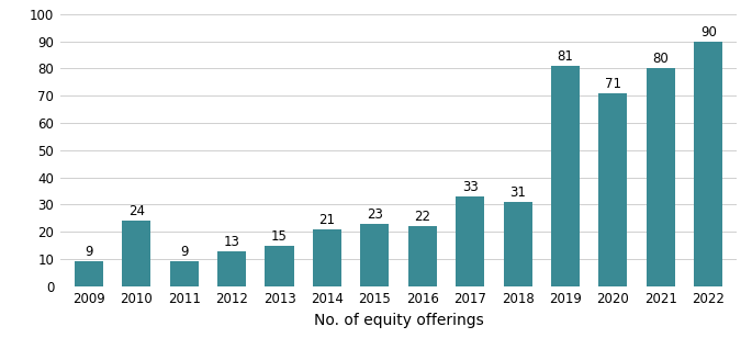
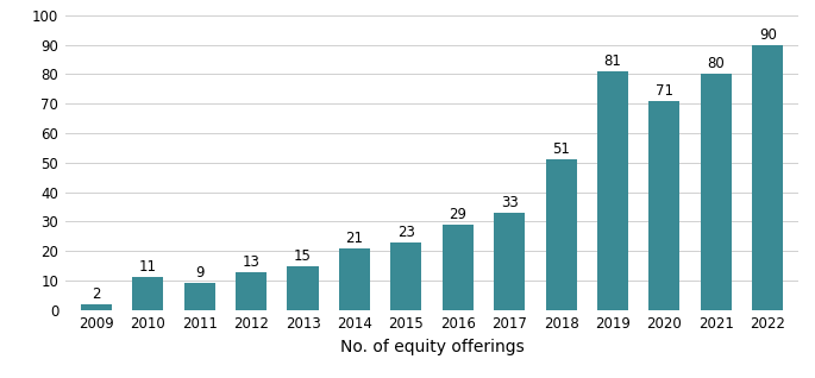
2009: 9 -> 2
2010: 24 -> 11
2016: 22 -> 29
2018: 31 -> 51
